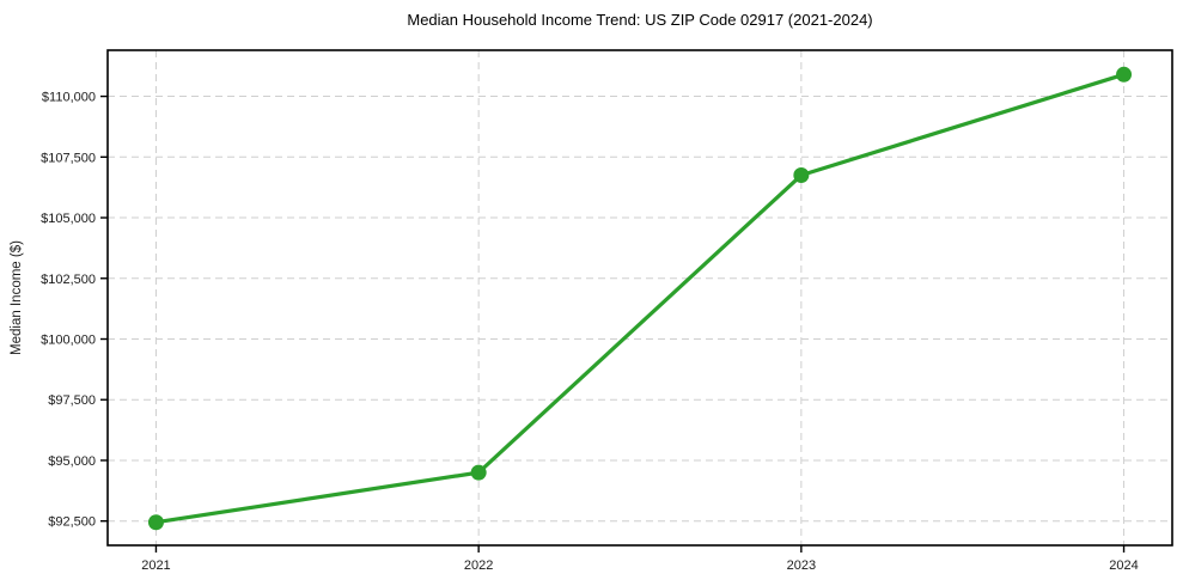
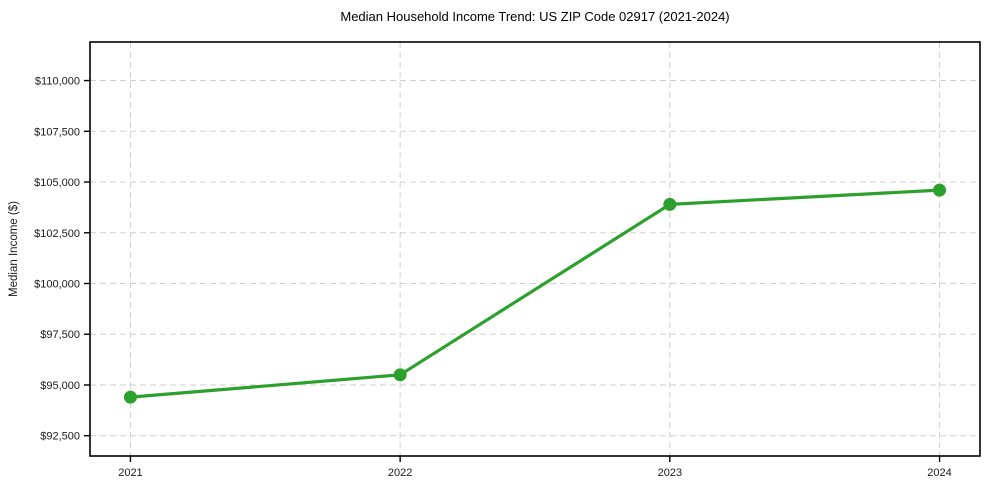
2021: $92400 -> $94400
2022: $94500 -> $95500
2023: $106800 -> $103900
2024: $110900 -> $104600
